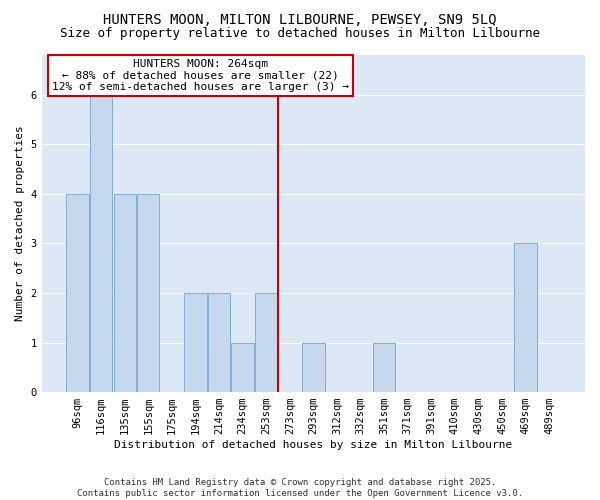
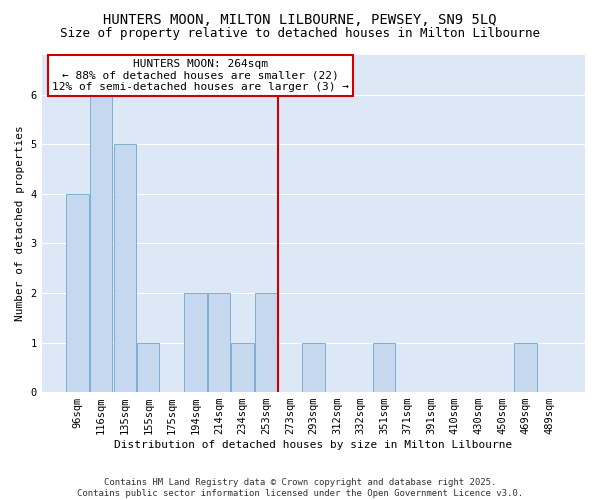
135sqm: 4 -> 5
155sqm: 4 -> 1
469sqm: 3 -> 1
